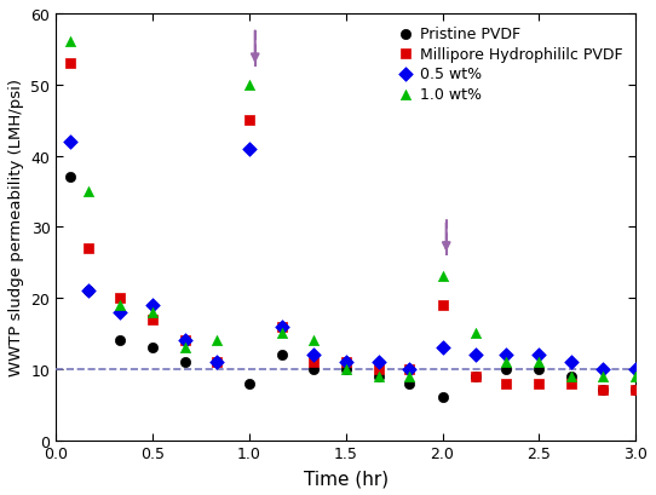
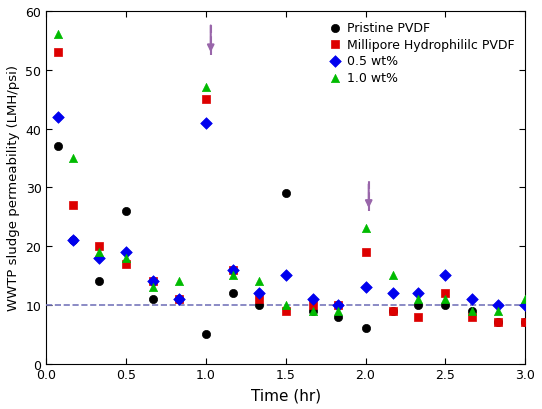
Pristine PVDF/0.5: 13 -> 26
Pristine PVDF/1.0: 8 -> 5
1.0 wt%/1.0: 50 -> 47
Pristine PVDF/1.5: 10 -> 29
Millipore Hydrophililc PVDF/1.5: 11 -> 9
0.5 wt%/1.5: 11 -> 15
Millipore Hydrophililc PVDF/2.5: 8 -> 12
0.5 wt%/2.5: 12 -> 15
1.0 wt%/3.0: 9 -> 11
